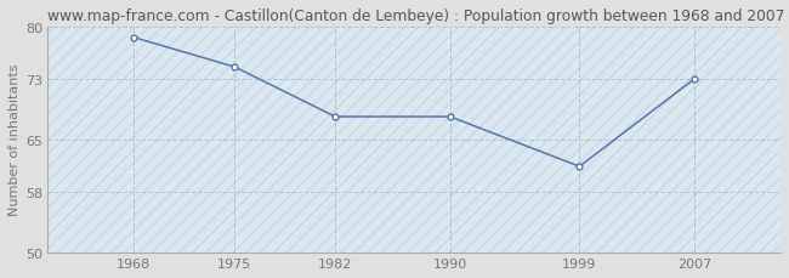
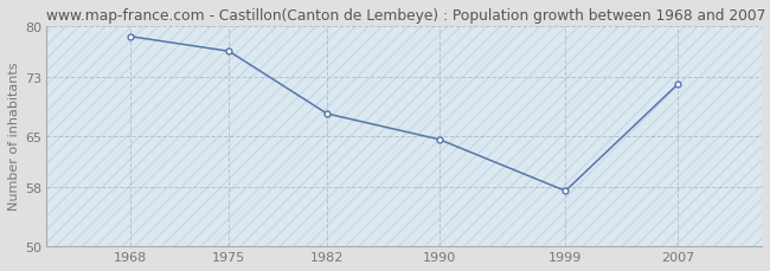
1975: 74.6 -> 76.5
1990: 68.0 -> 64.5
1999: 61.4 -> 57.5
2007: 73.0 -> 72.0
